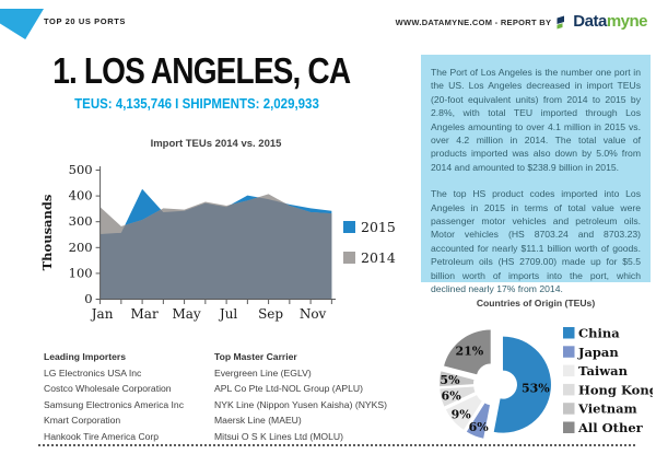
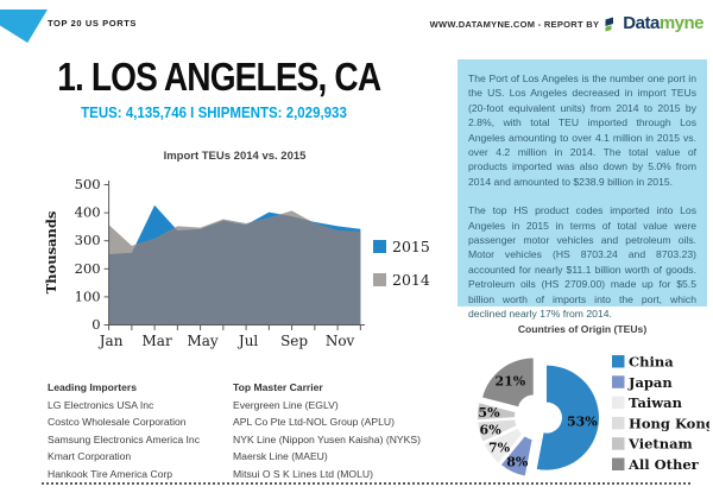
Countries of Origin (TEUs)/Japan: 6% -> 8%
Countries of Origin (TEUs)/Taiwan: 9% -> 7%
